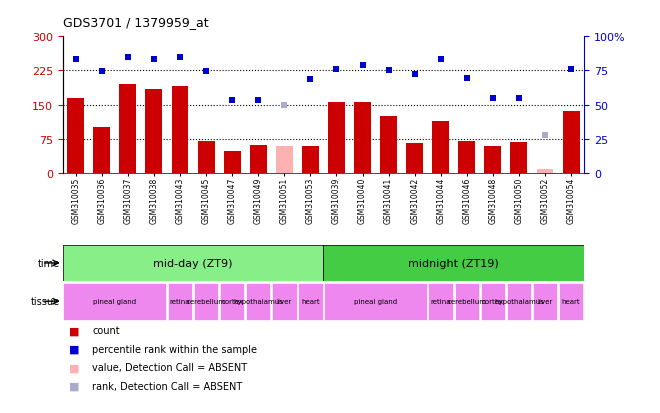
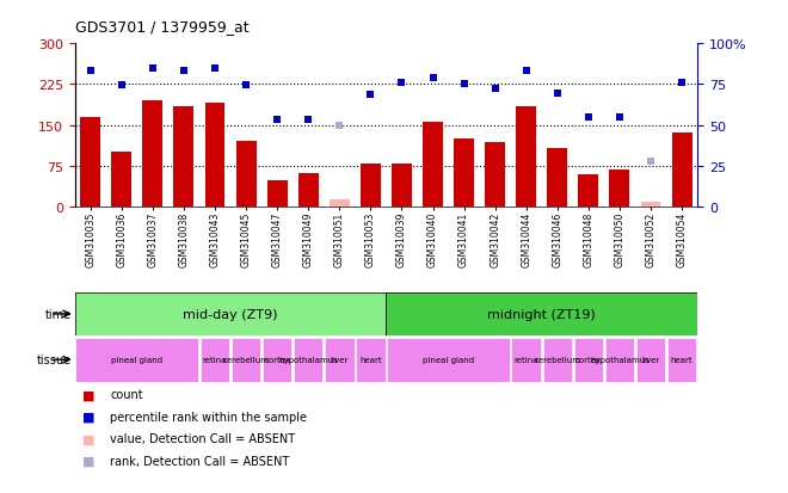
GSM310045: 70 -> 120
GSM310051: 60 -> 12
GSM310053: 60 -> 78
GSM310039: 155 -> 78
GSM310042: 65 -> 118
GSM310044: 115 -> 185
GSM310046: 70 -> 108
